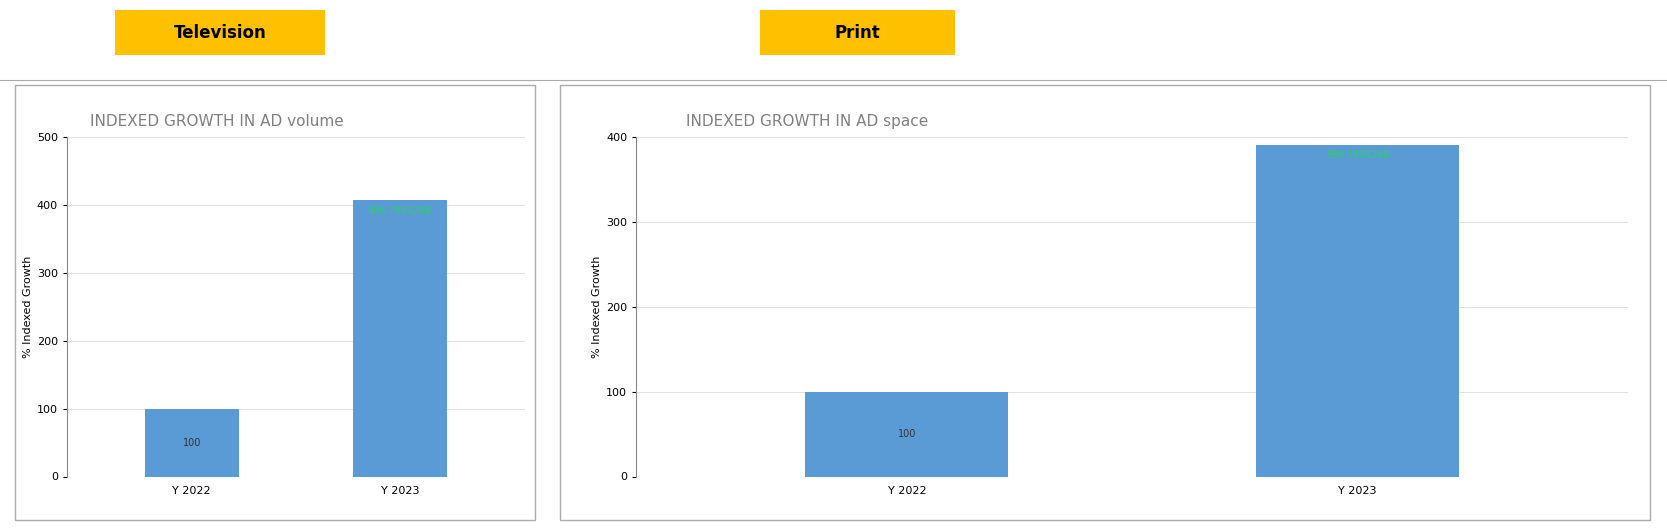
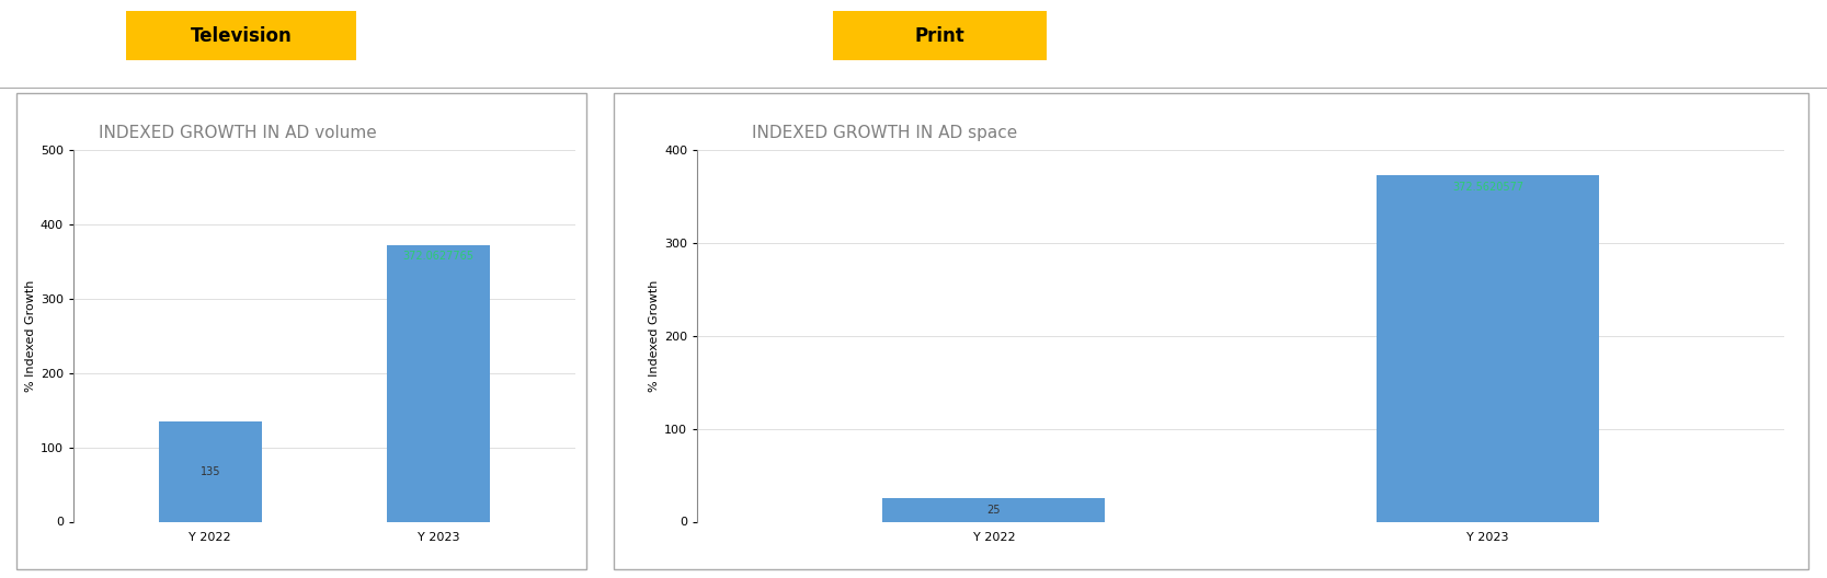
INDEXED GROWTH IN AD volume/Y 2022: 100 -> 135
INDEXED GROWTH IN AD volume/Y 2023: 406.7869288 -> 372.0627765
INDEXED GROWTH IN AD space/Y 2022: 100 -> 25
INDEXED GROWTH IN AD space/Y 2023: 390.5498268 -> 372.5620577
